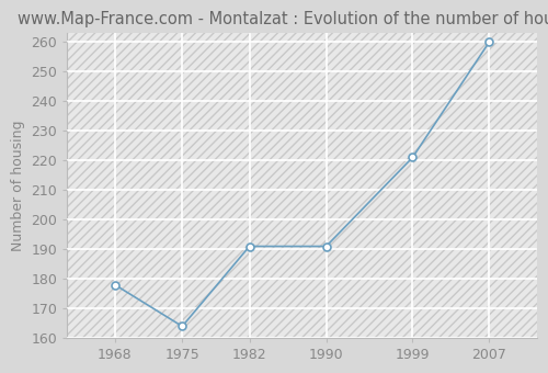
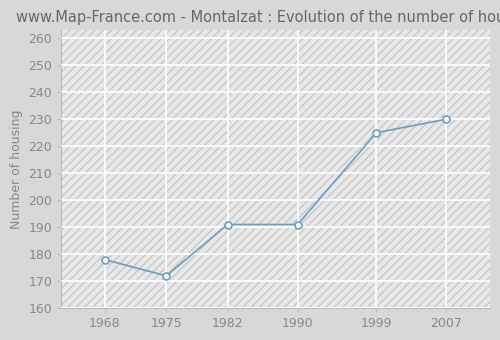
1975: 164 -> 172
1999: 221 -> 225
2007: 260 -> 230
